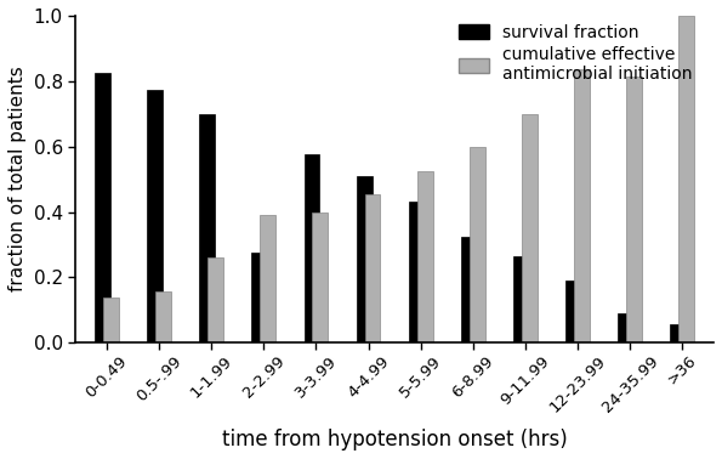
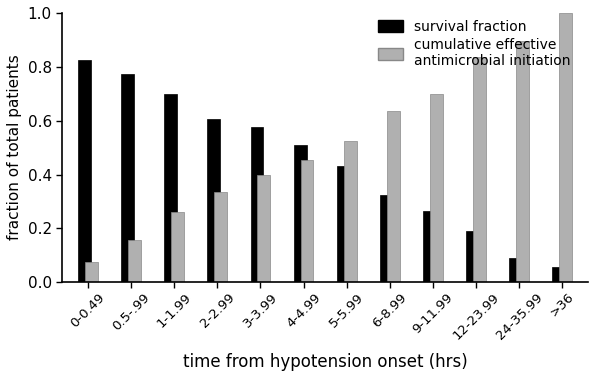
cumulative effective antimicrobial initiation/0-0.49: 0.140 -> 0.075
survival fraction/2-2.99: 0.275 -> 0.605
cumulative effective antimicrobial initiation/2-2.99: 0.390 -> 0.335
cumulative effective antimicrobial initiation/6-8.99: 0.600 -> 0.635
cumulative effective antimicrobial initiation/24-35.99: 0.815 -> 0.895
